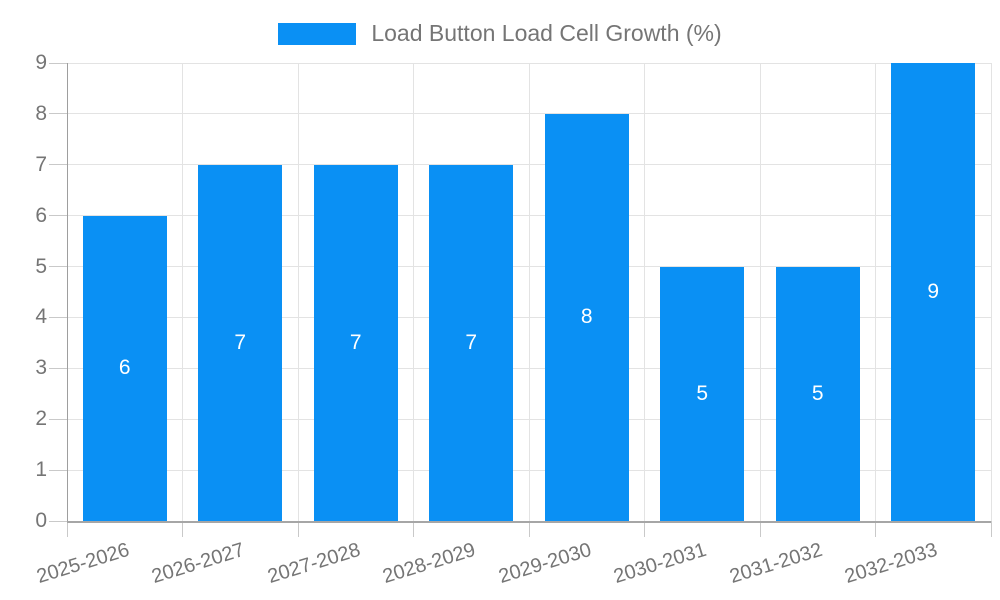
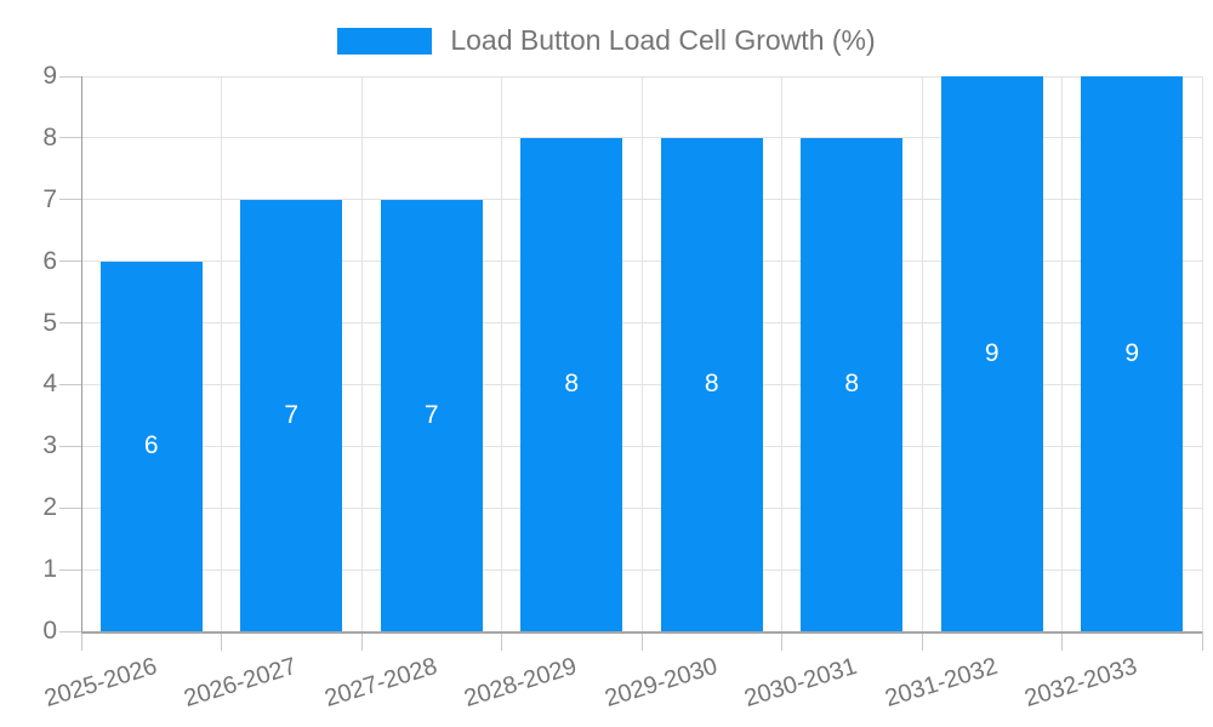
2028-2029: 7 -> 8
2030-2031: 5 -> 8
2031-2032: 5 -> 9
